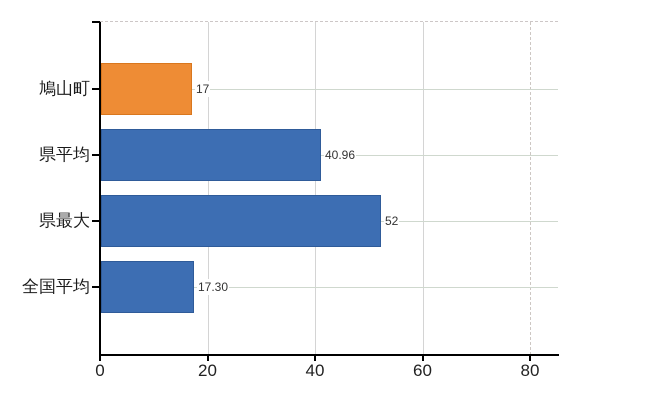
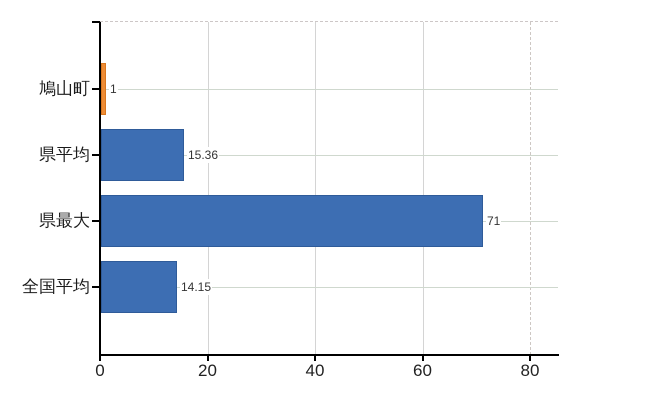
鳩山町: 17 -> 1
県平均: 40.96 -> 15.36
県最大: 52 -> 71
全国平均: 17.30 -> 14.15
